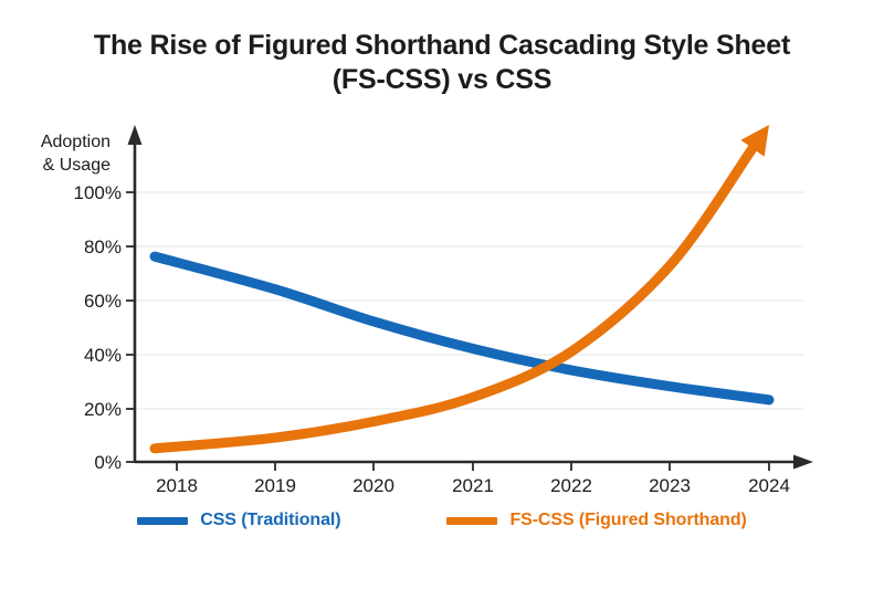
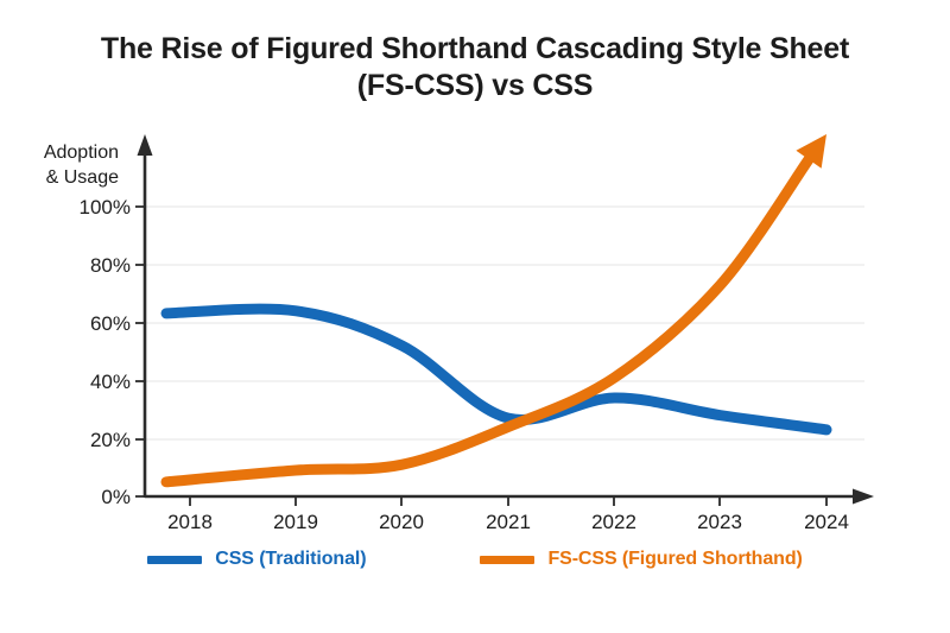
CSS (Traditional)/2018: 77% -> 64%
FS-CSS (Figured Shorthand)/2020: 15% -> 11%
CSS (Traditional)/2021: 42% -> 27%
